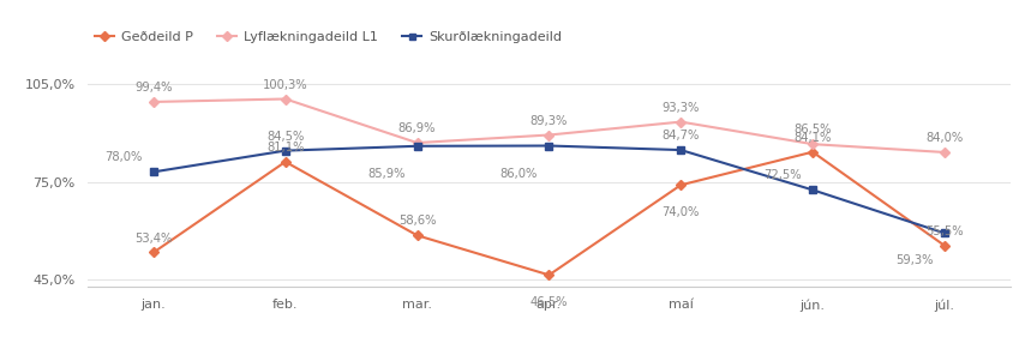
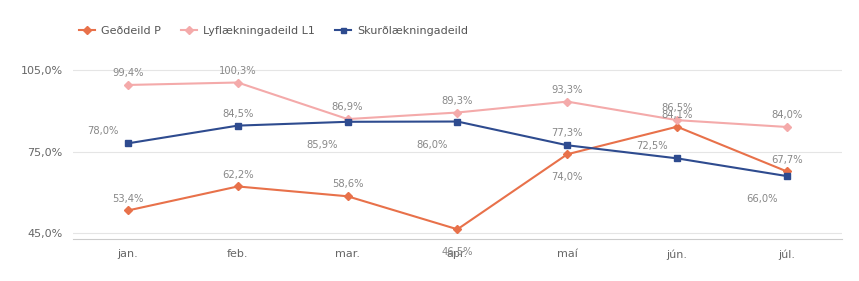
Geðdeild P/feb.: 81,1% -> 62,2%
Skurðlækningadeild/maí: 84,7% -> 77,3%
Geðdeild P/júl.: 55,5% -> 67,7%
Skurðlækningadeild/júl.: 59,3% -> 66,0%
